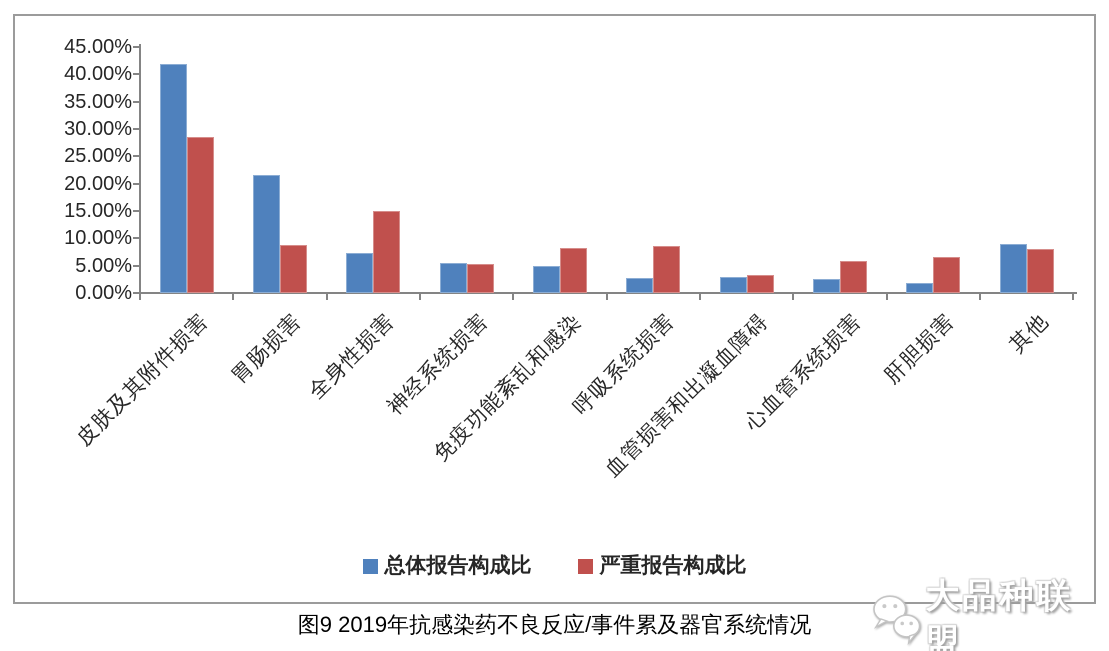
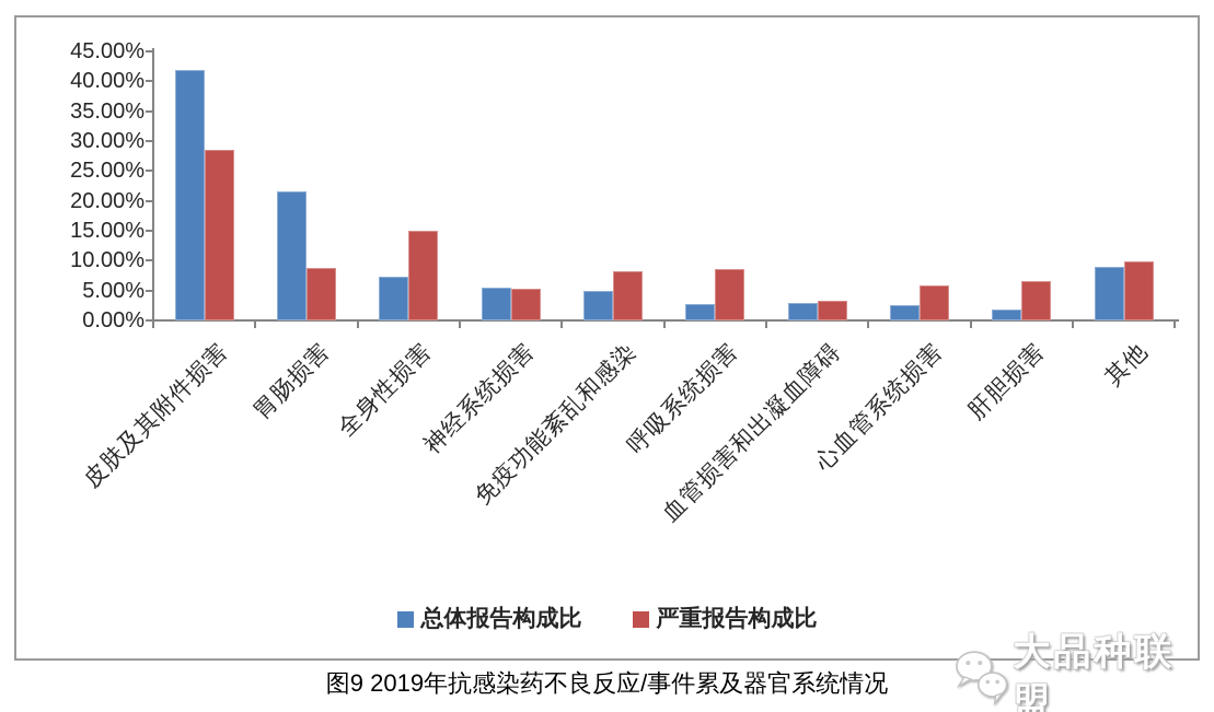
严重报告构成比/其他: 8% -> 10%
